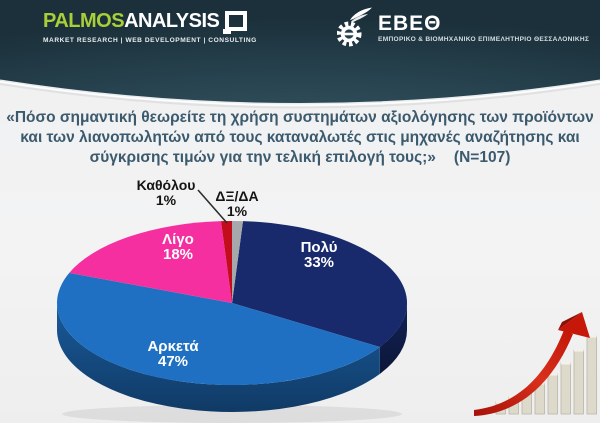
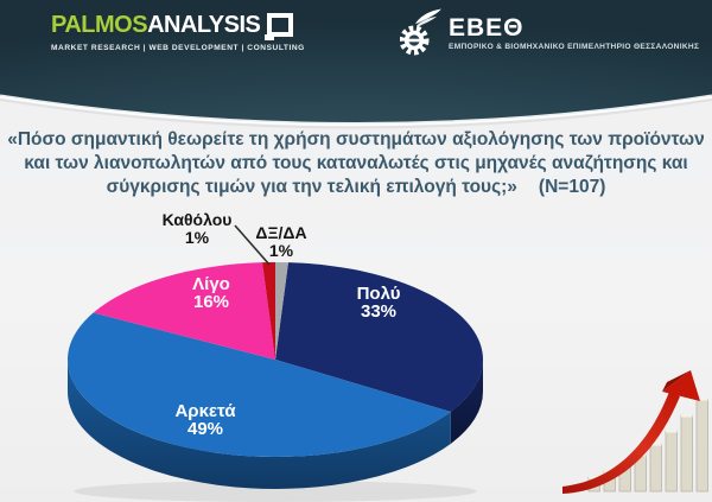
Αρκετά: 47% -> 49%
Λίγο: 18% -> 16%
